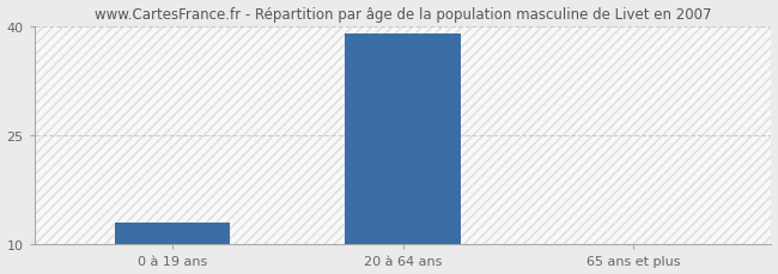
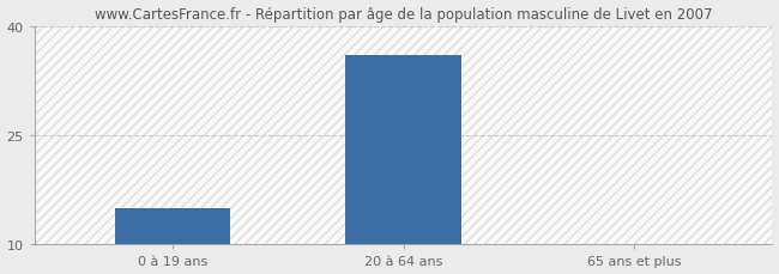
0 à 19 ans: 13 -> 15
20 à 64 ans: 39 -> 36
